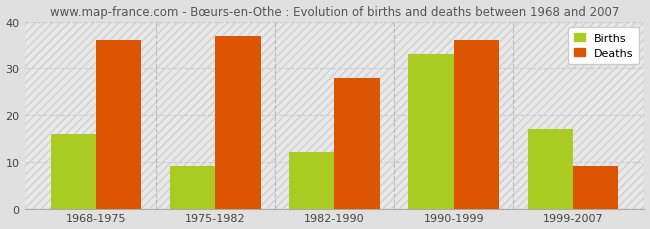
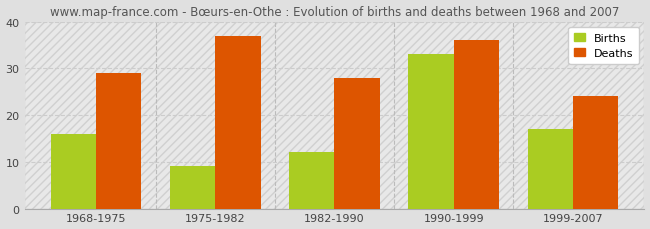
Deaths/1968-1975: 36 -> 29
Deaths/1999-2007: 9 -> 24
